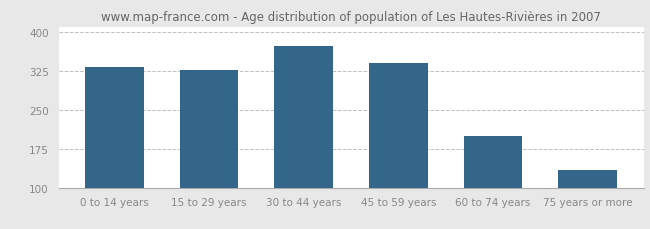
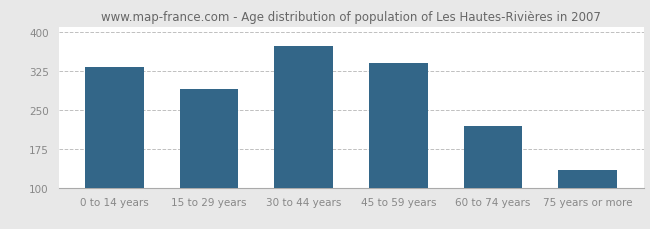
15 to 29 years: 327 -> 290
60 to 74 years: 200 -> 218
